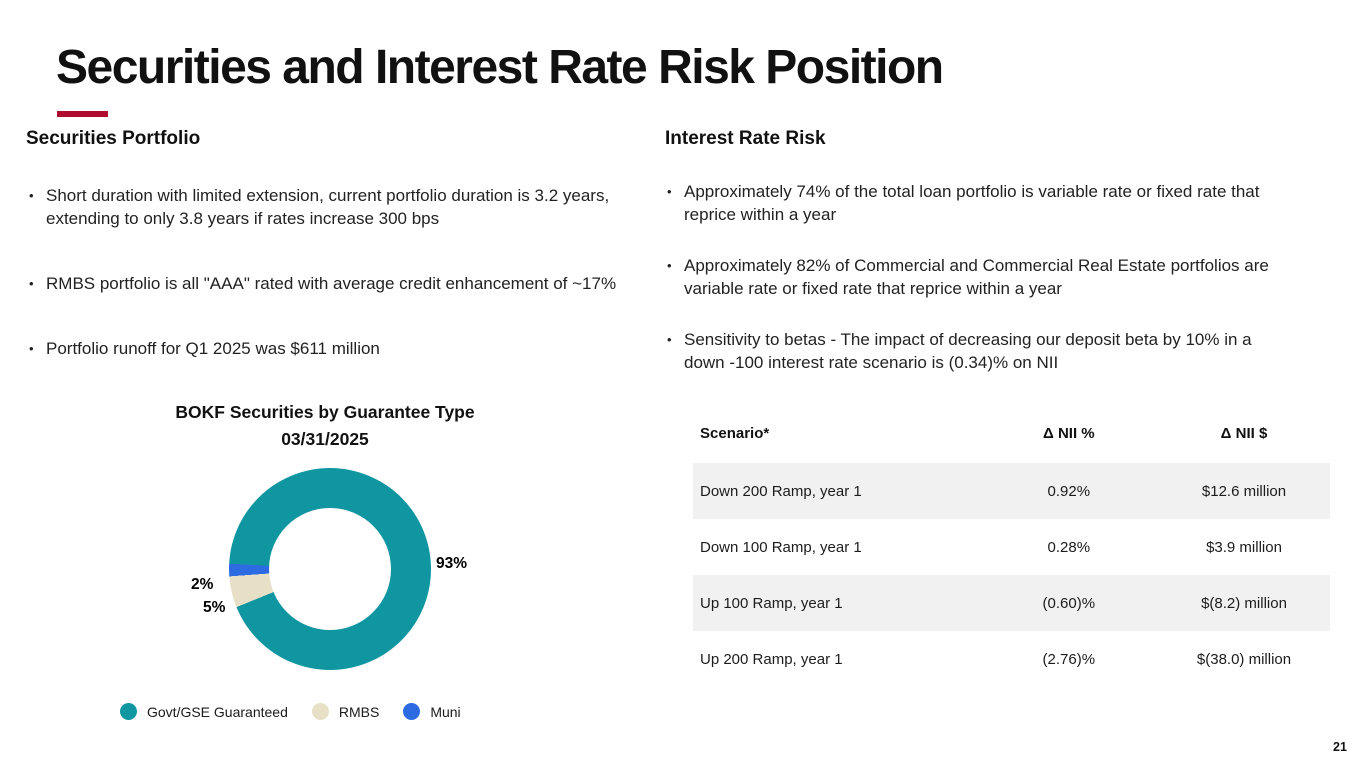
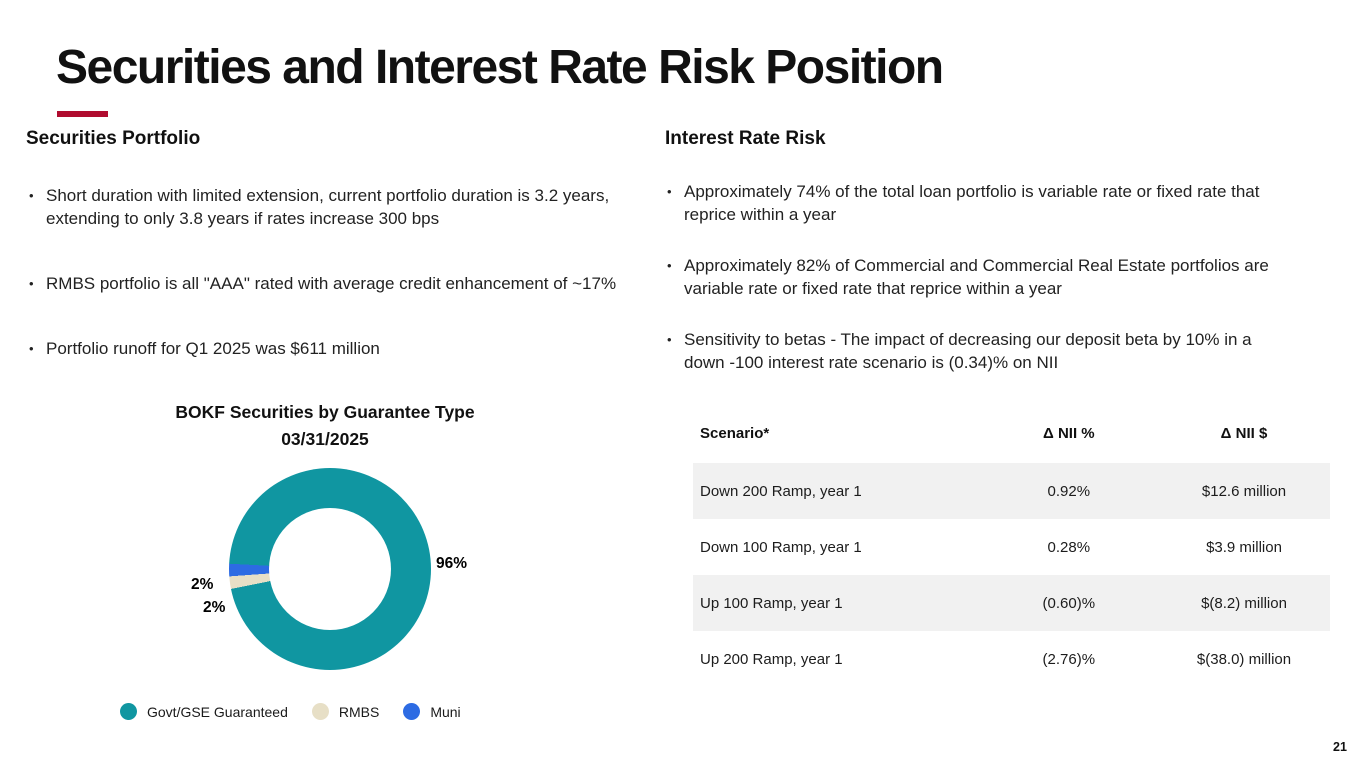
Govt/GSE Guaranteed: 93% -> 96%
RMBS: 5% -> 2%
